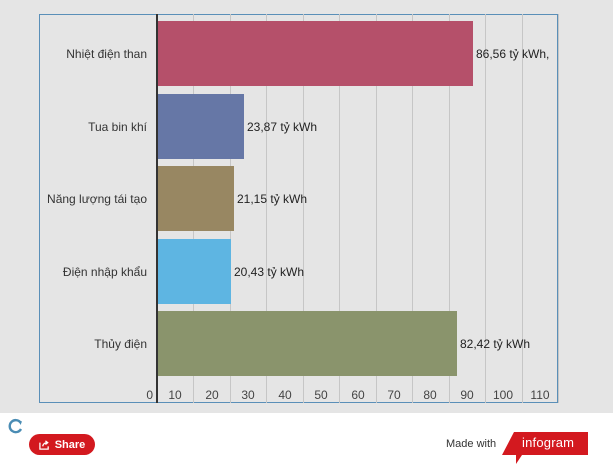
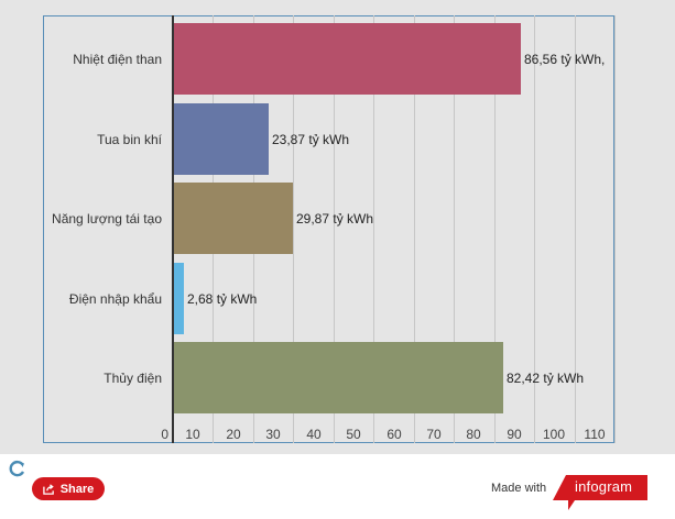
Năng lượng tái tạo: 21,15 -> 29,87
Điện nhập khẩu: 20,43 -> 2,68
